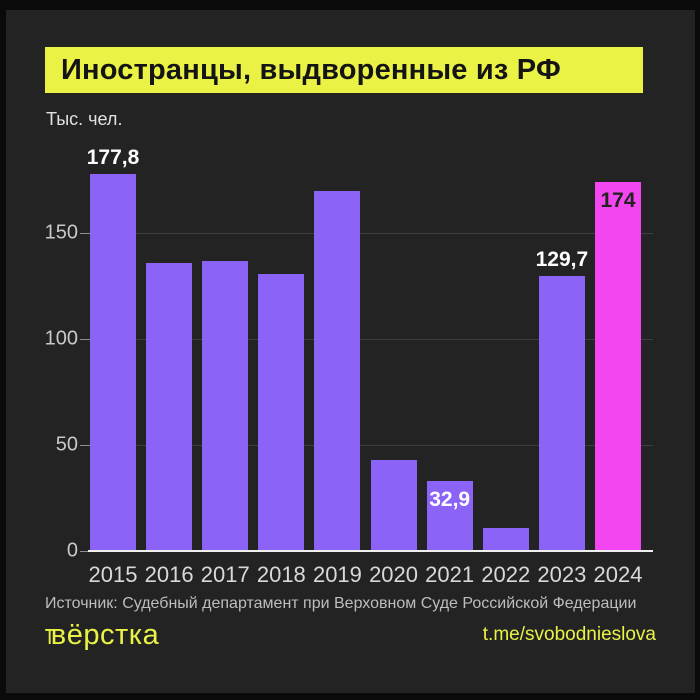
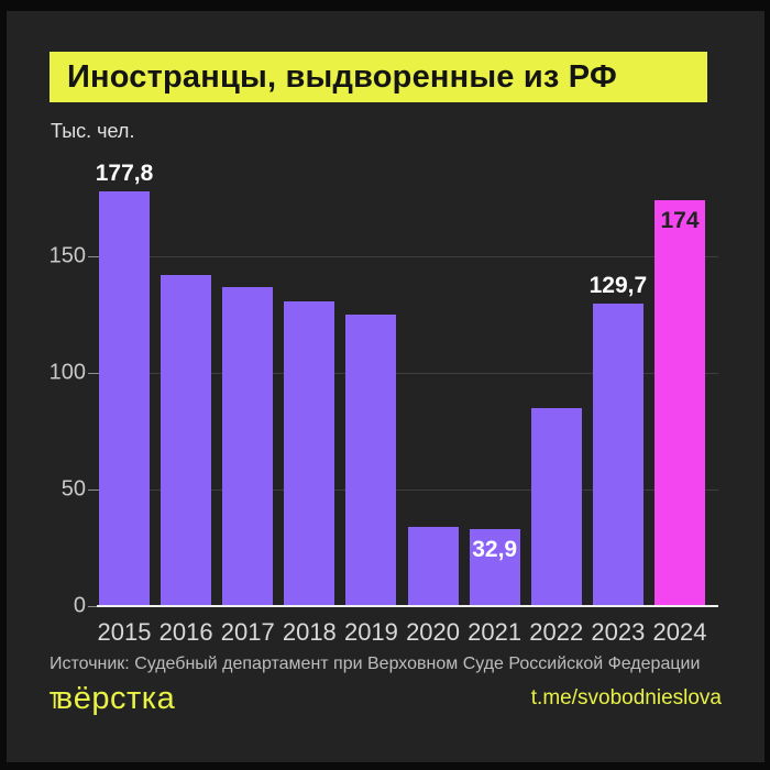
2016: 136 -> 142
2019: 170 -> 125
2020: 43 -> 34
2022: 11 -> 85
